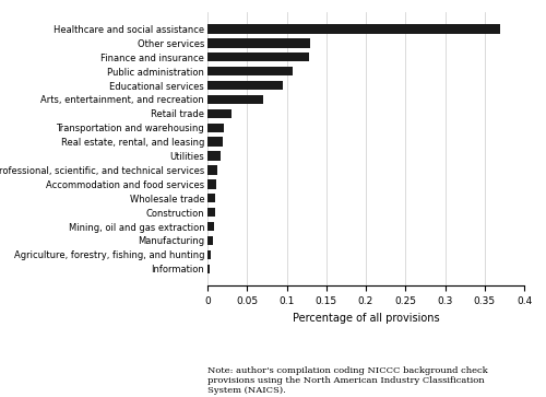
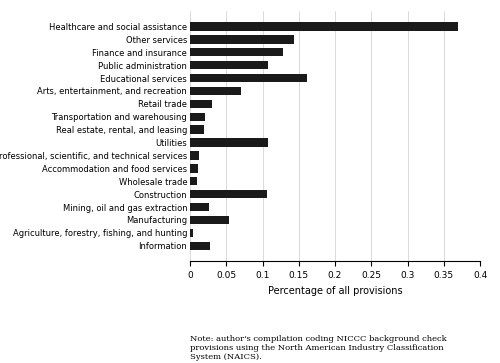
Other services: 0.130 -> 0.144
Educational services: 0.095 -> 0.162
Utilities: 0.016 -> 0.108
Construction: 0.009 -> 0.106
Mining, oil and gas extraction: 0.008 -> 0.026
Manufacturing: 0.007 -> 0.054
Information: 0.003 -> 0.028
